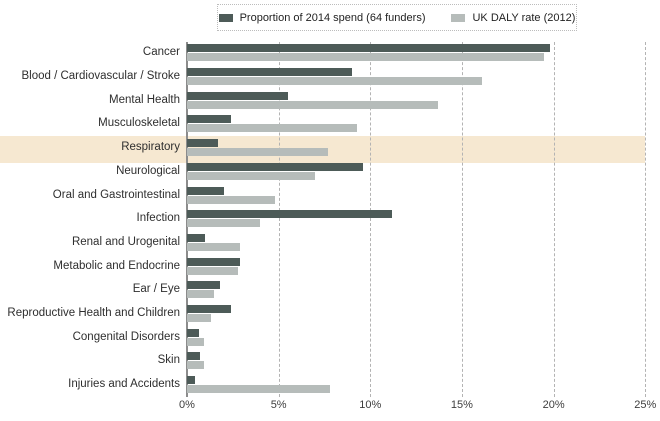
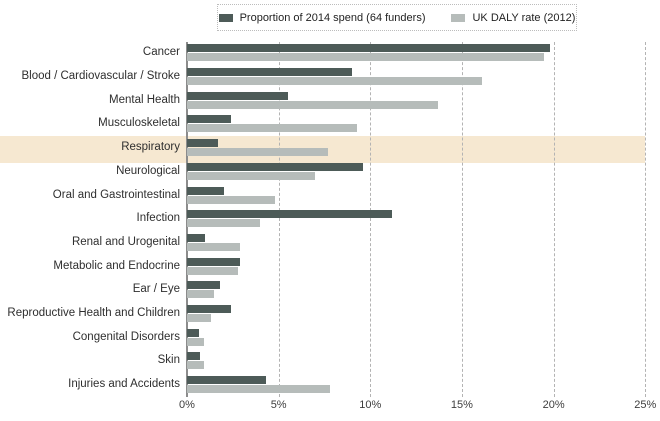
Proportion of 2014 spend (64 funders)/Injuries and Accidents: 0.5% -> 4.3%
